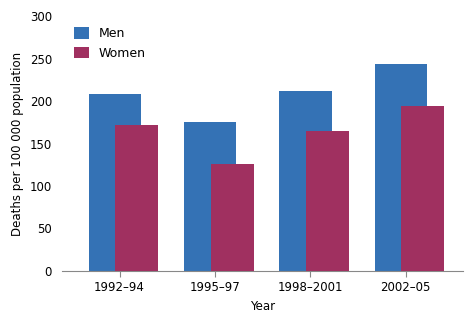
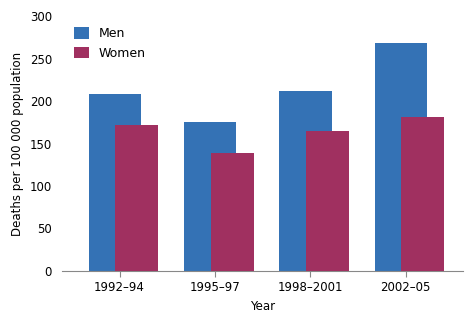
Women/1995–97: 126 -> 139
Men/2002–05: 244 -> 268
Women/2002–05: 194 -> 181
